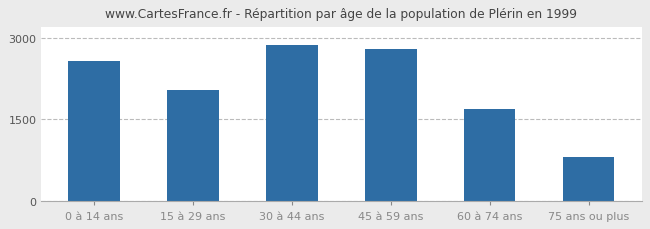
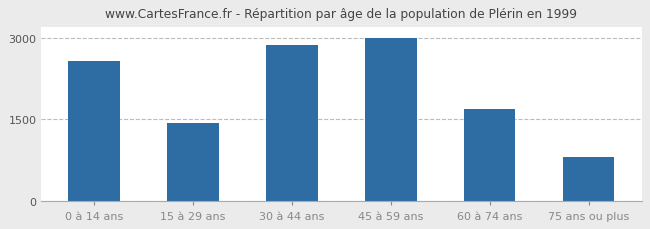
15 à 29 ans: 2050 -> 1440
45 à 59 ans: 2800 -> 3000
